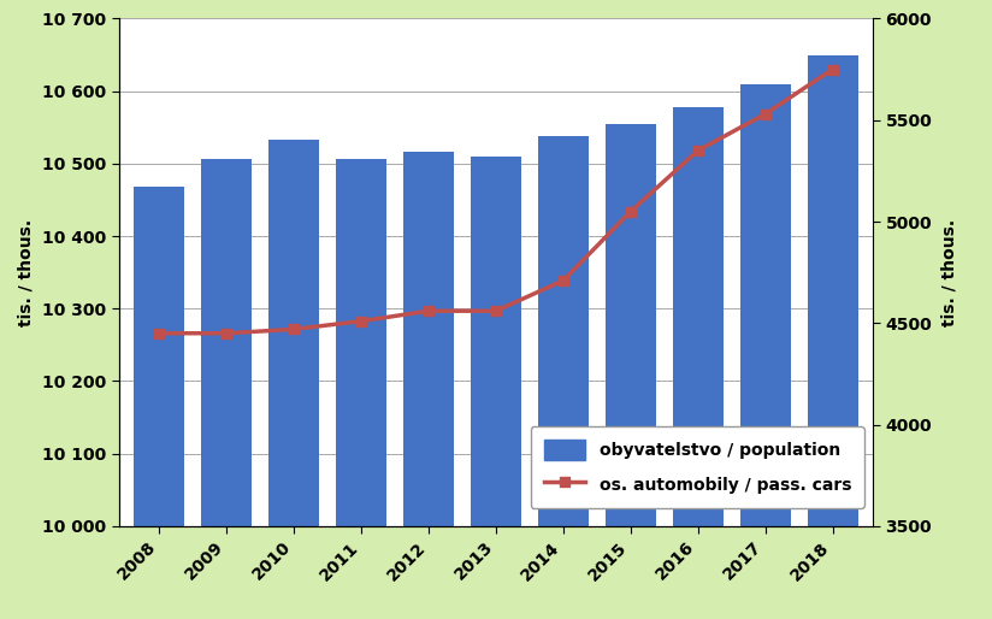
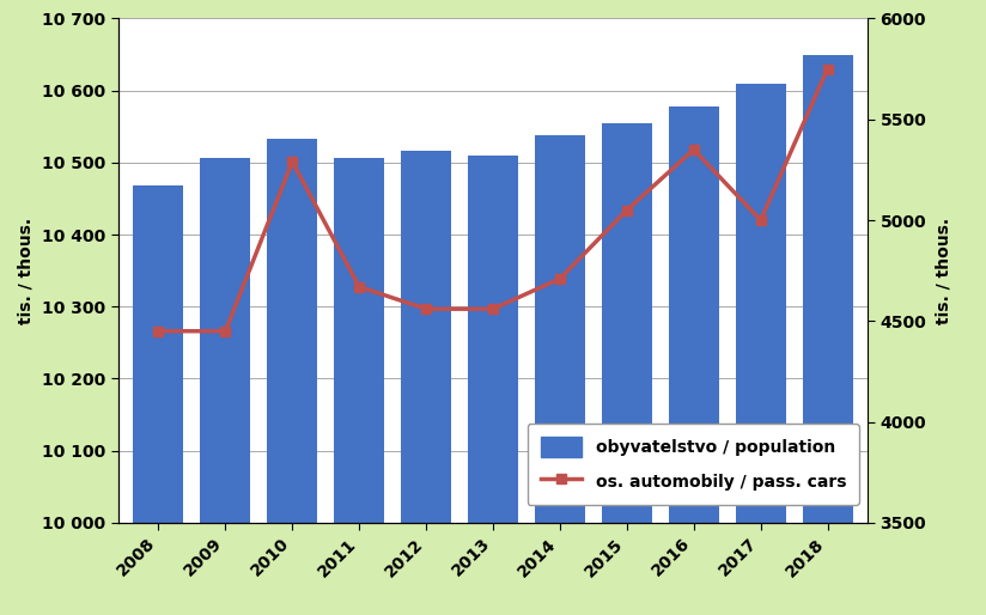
os. automobily / pass. cars/2010: 4470 -> 5290
os. automobily / pass. cars/2011: 4510 -> 4670
os. automobily / pass. cars/2017: 5530 -> 5000
